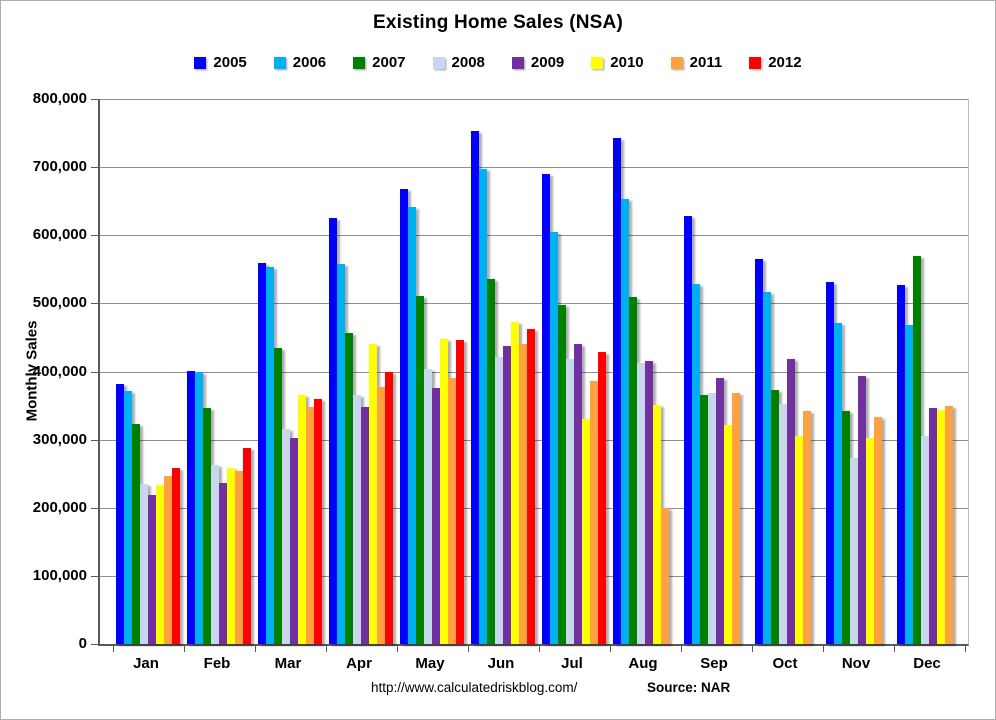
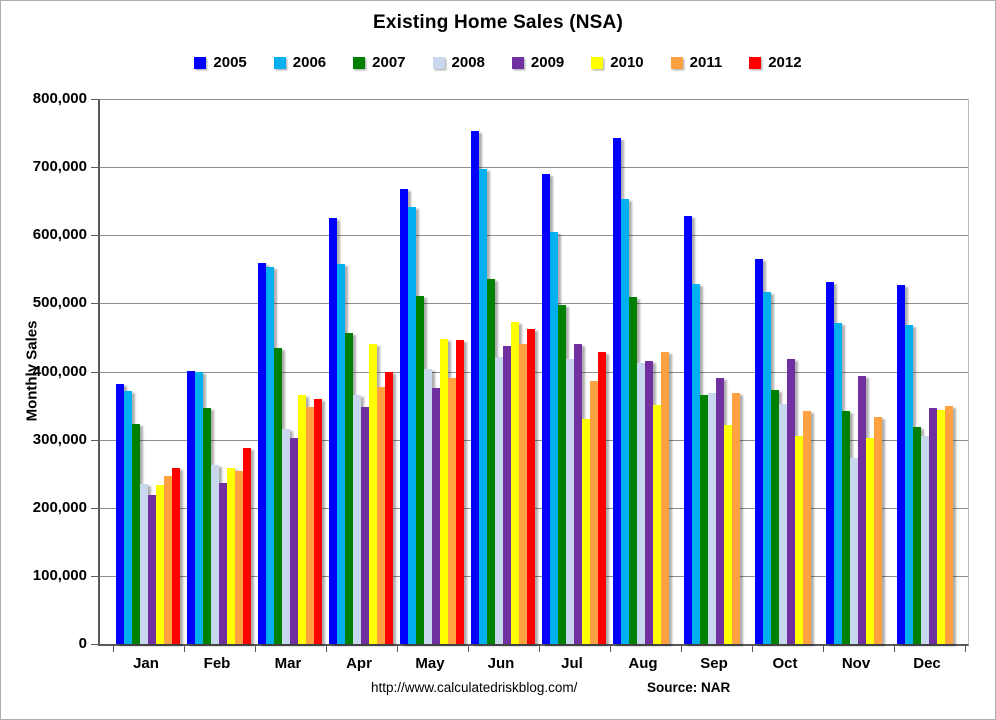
2011/Aug: 200000 -> 430000
2007/Dec: 570000 -> 320000
